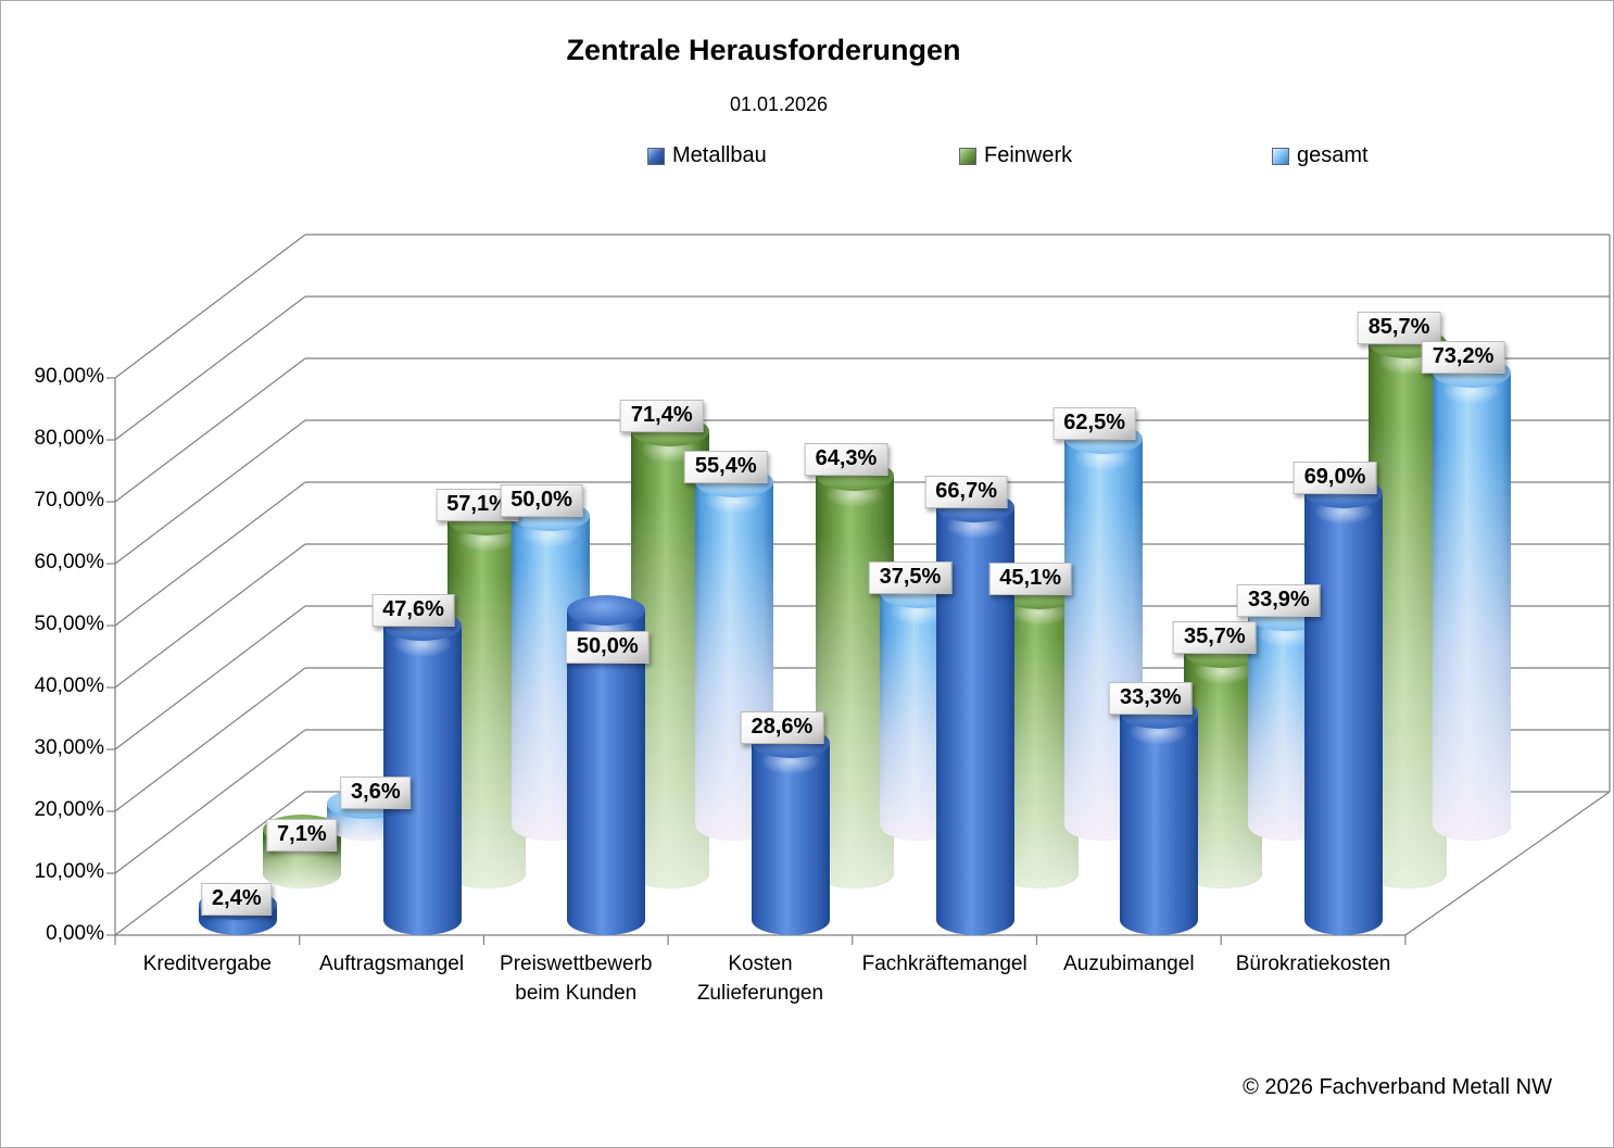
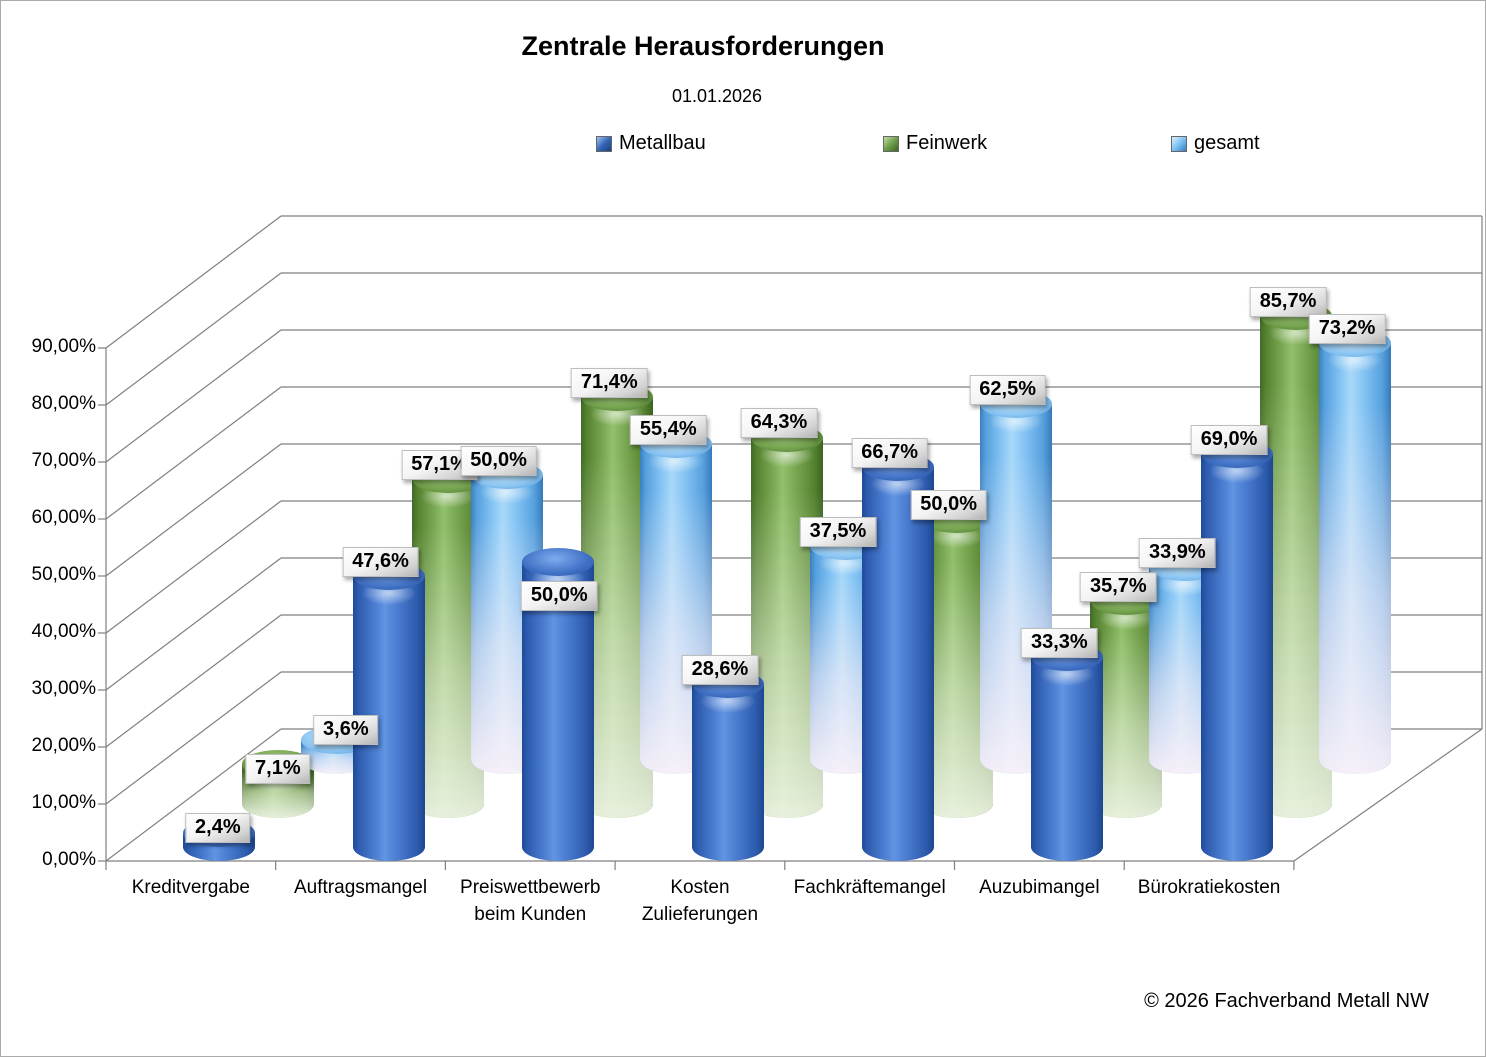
Feinwerk/Fachkräftemangel: 45,1% -> 50,0%
